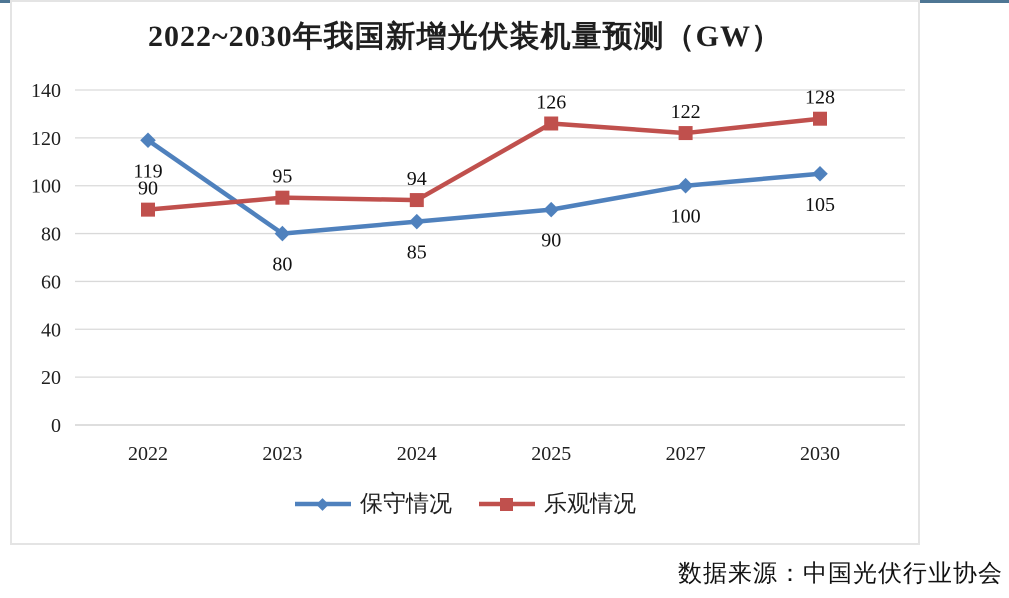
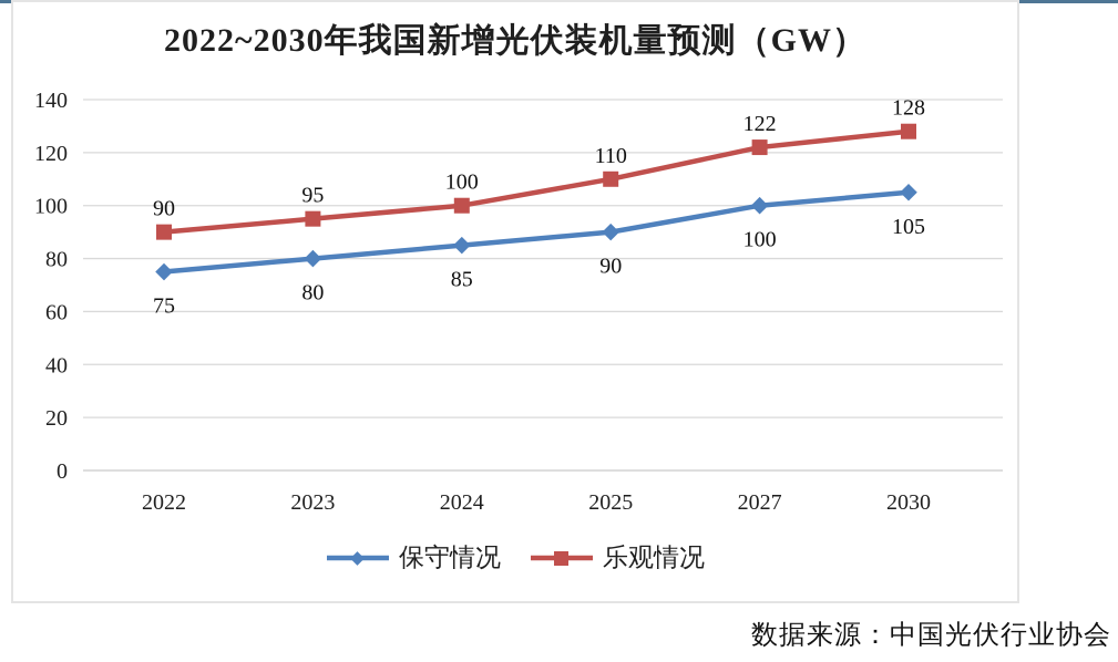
保守情况/2022: 119 -> 75
乐观情况/2024: 94 -> 100
乐观情况/2025: 126 -> 110
